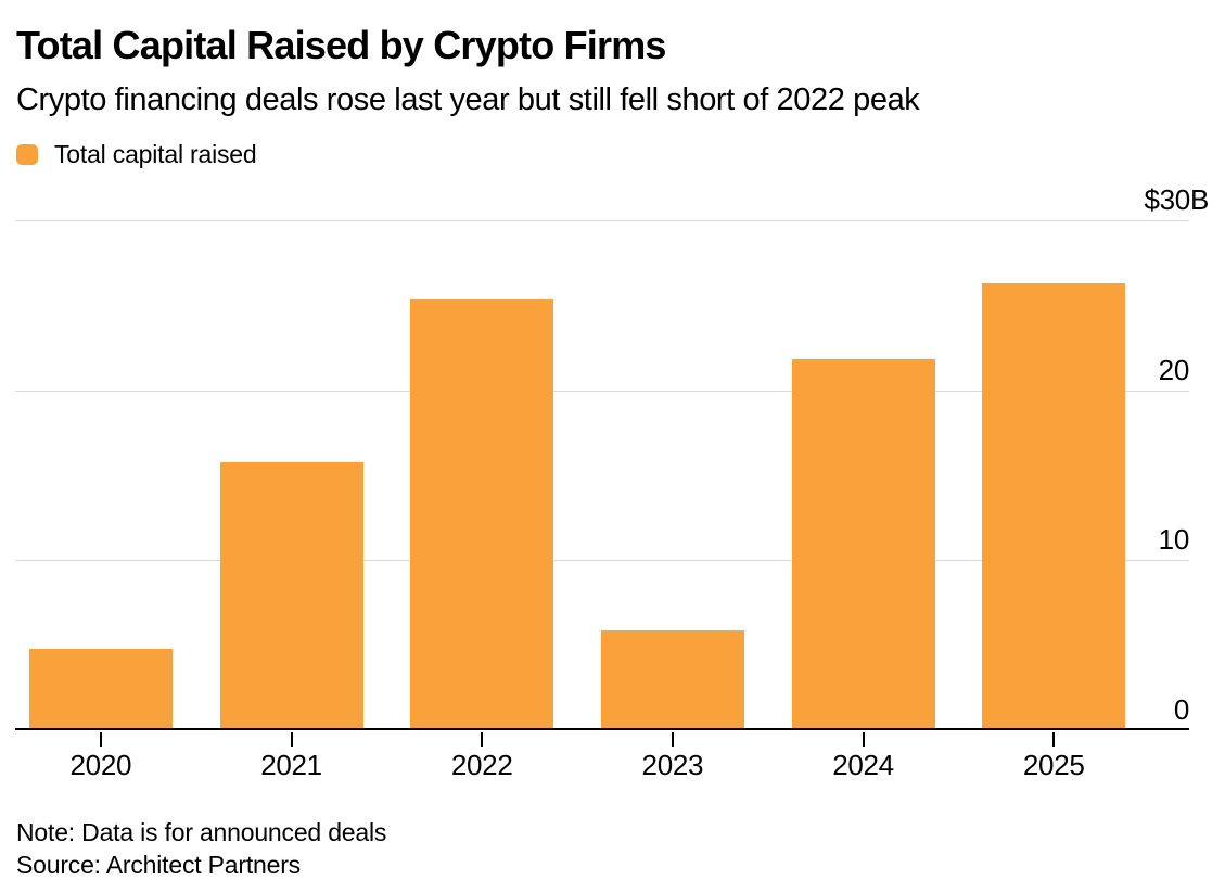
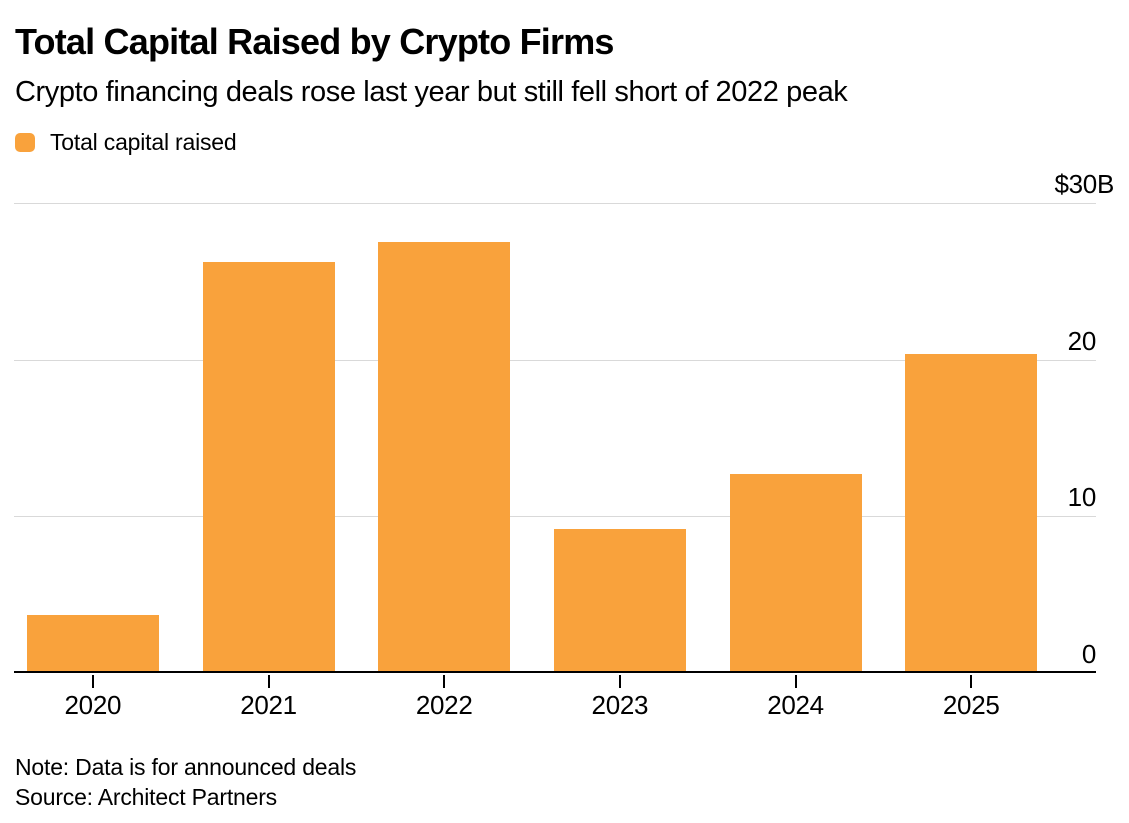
2020: 4.7 -> 3.6
2021: 15.7 -> 26.2
2022: 25.3 -> 27.5
2023: 5.8 -> 9.1
2024: 21.8 -> 12.6
2025: 26.3 -> 20.3
